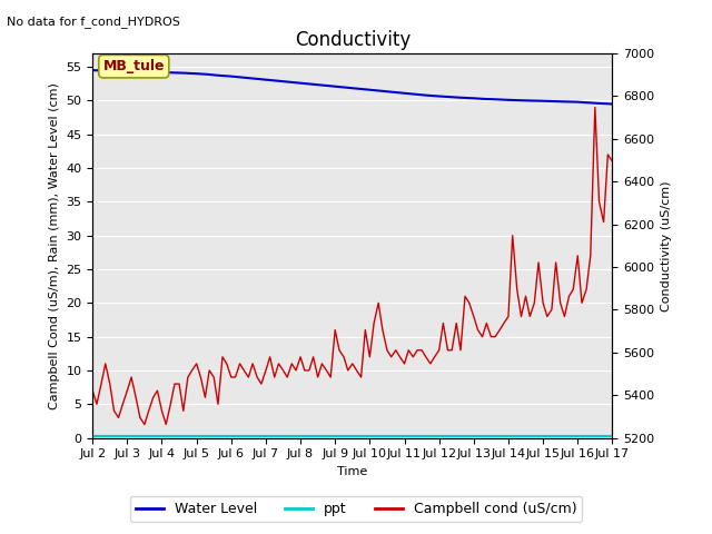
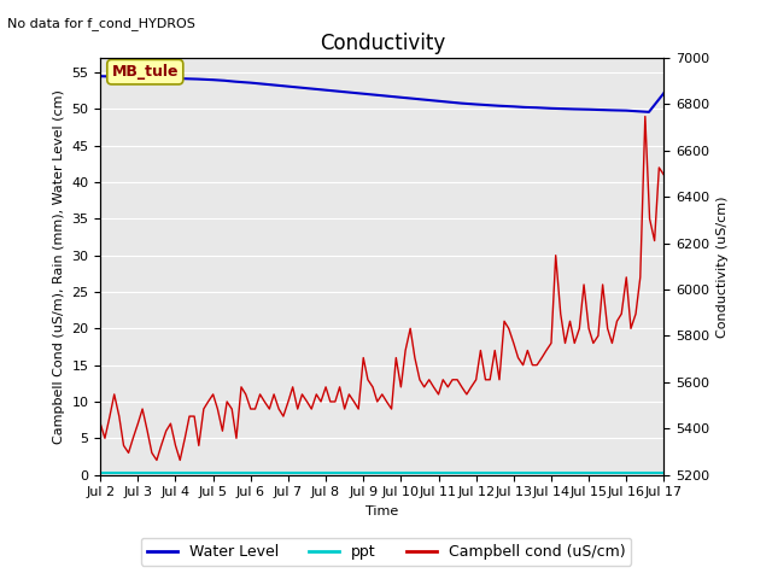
Water Level/Jul 17: 49.5 -> 52.2
